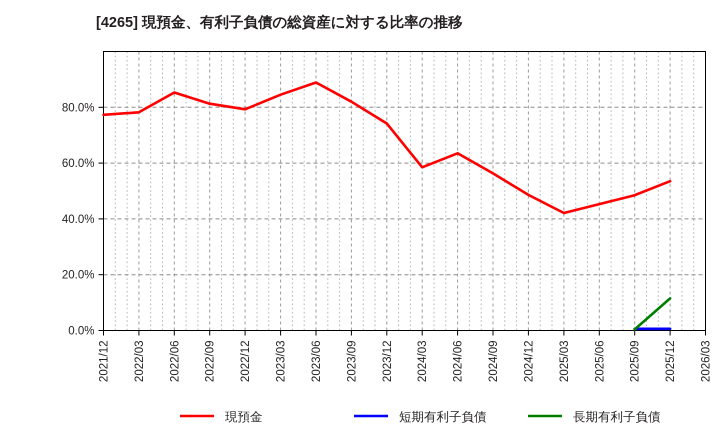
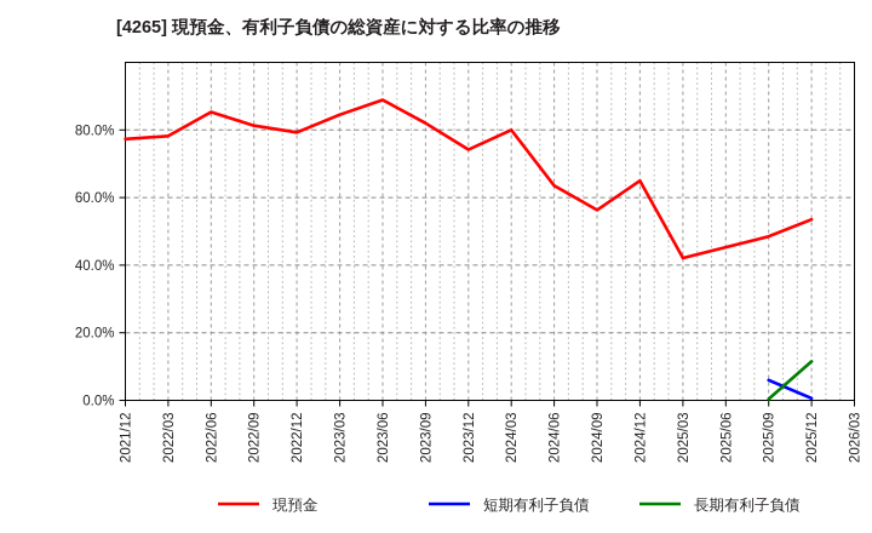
現預金/2024/03: 58% -> 80%
現預金/2024/12: 49% -> 65%
短期有利子負債/2025/09: 1% -> 6%
